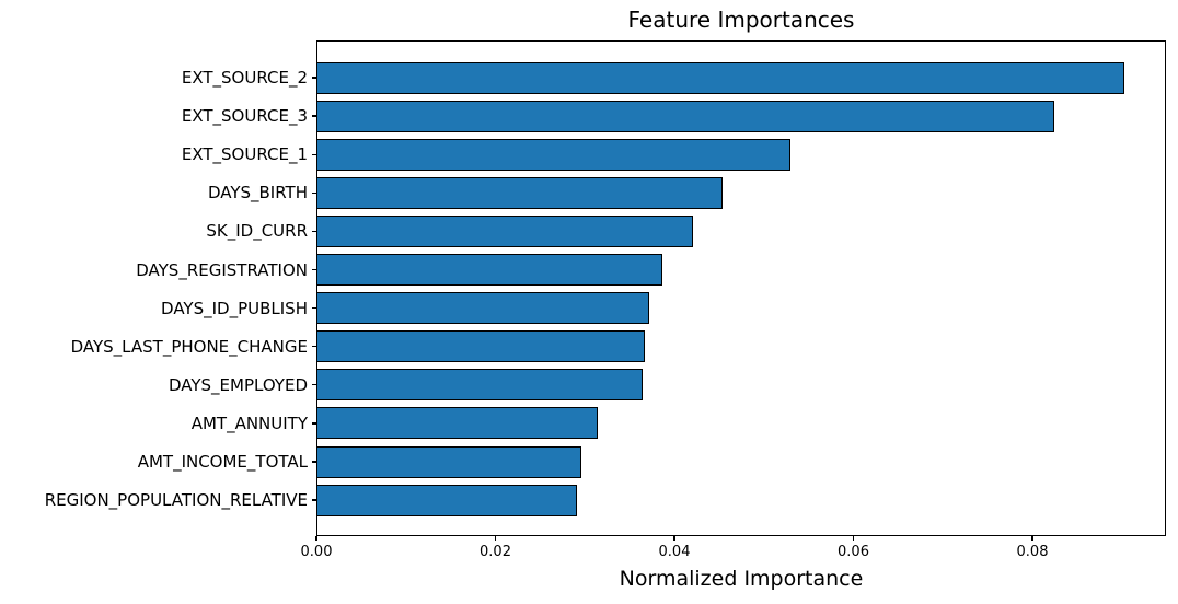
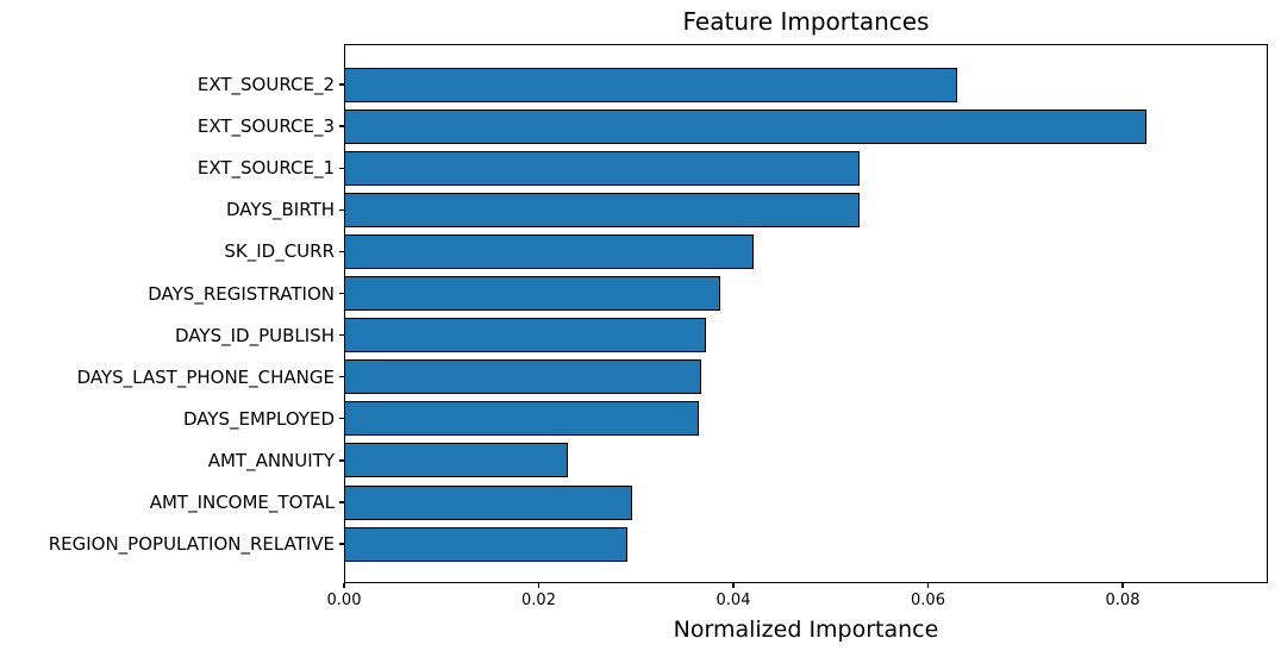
EXT_SOURCE_2: 0.090 -> 0.063
DAYS_BIRTH: 0.045 -> 0.053
AMT_ANNUITY: 0.031 -> 0.023
